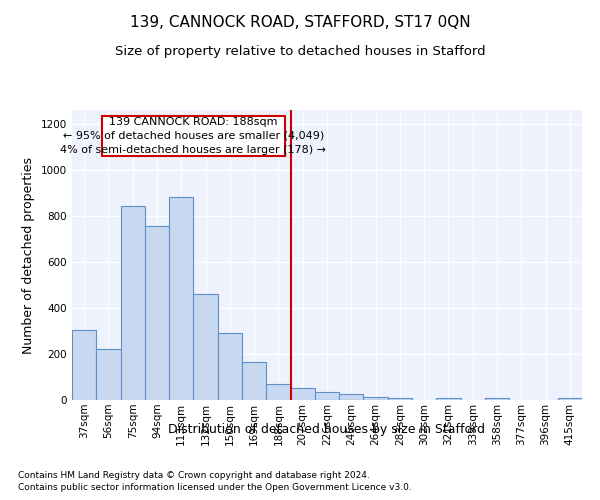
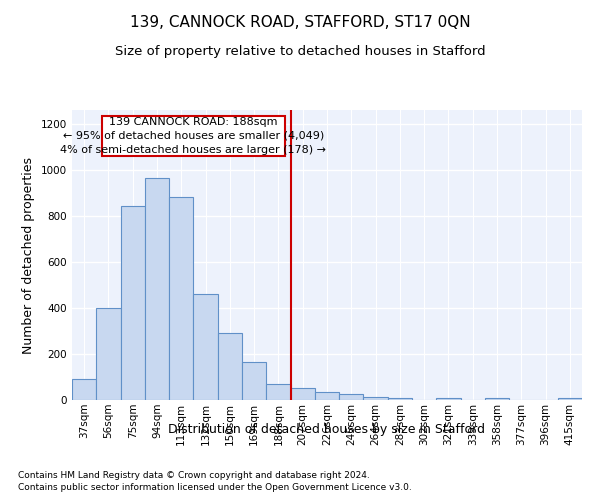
37sqm: 305 -> 90
56sqm: 220 -> 400
94sqm: 755 -> 965
